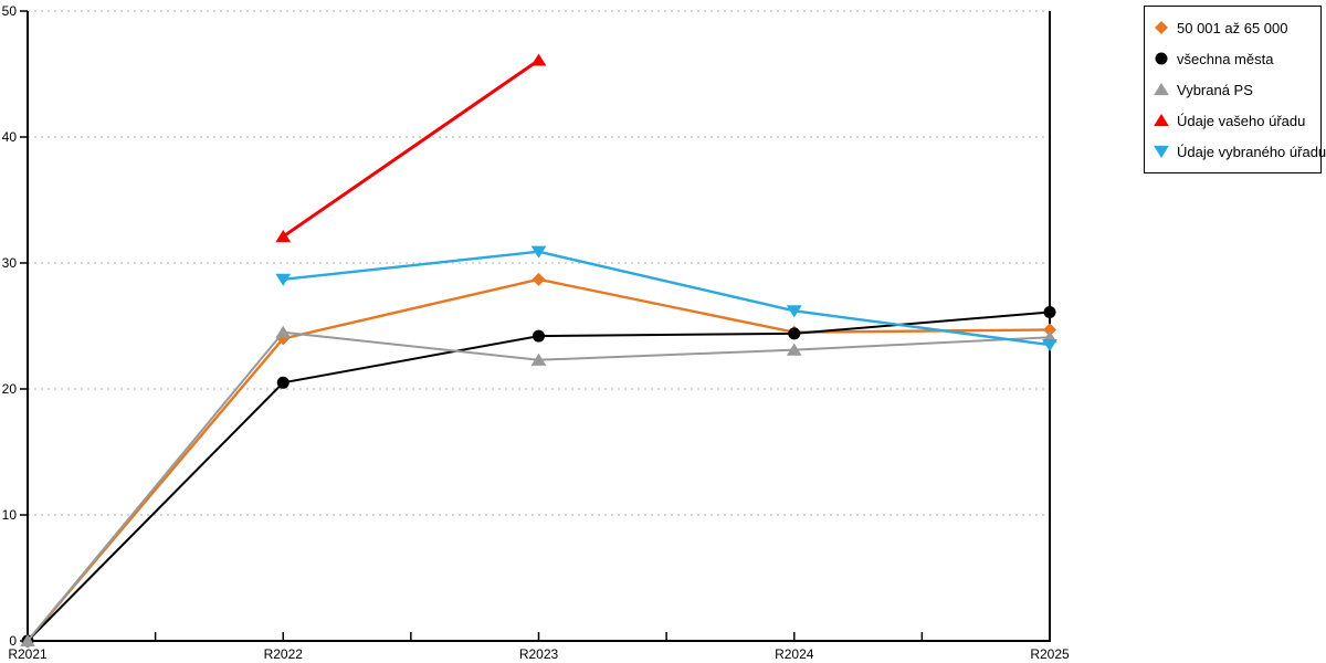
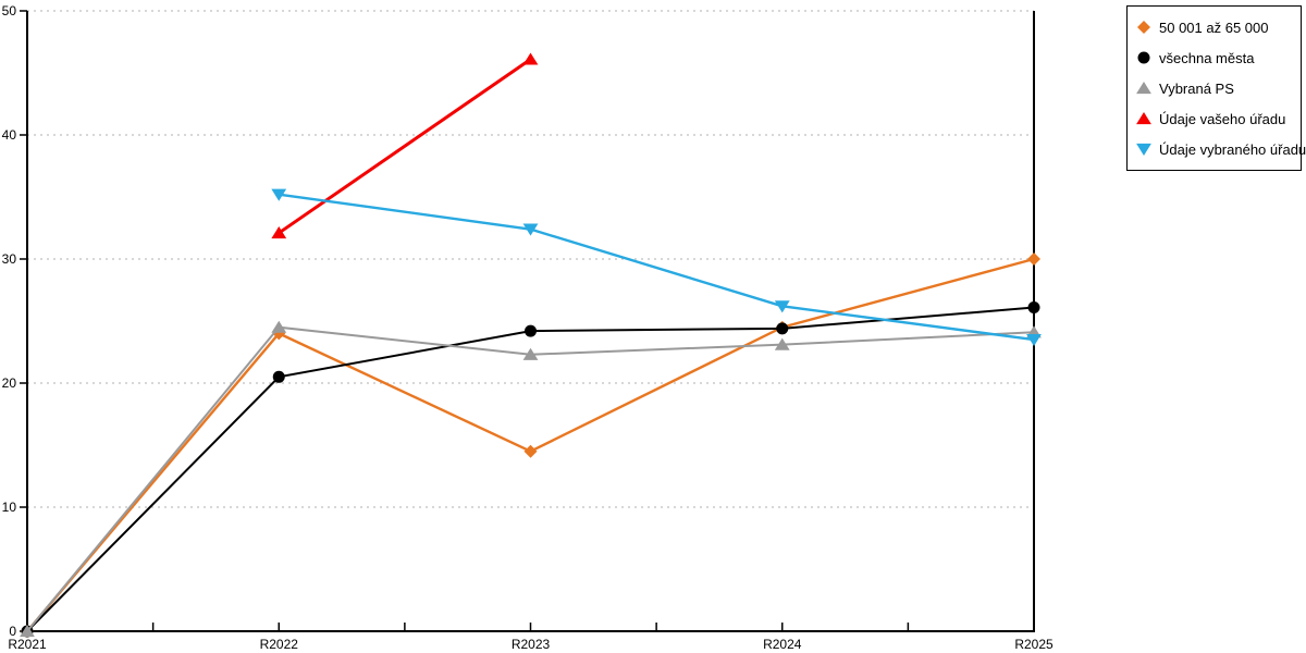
Údaje vybraného úřadu/R2022: 28.7 -> 35.2
50 001 až 65 000/R2023: 28.7 -> 14.5
Údaje vybraného úřadu/R2023: 30.9 -> 32.4
50 001 až 65 000/R2025: 24.7 -> 30.0
